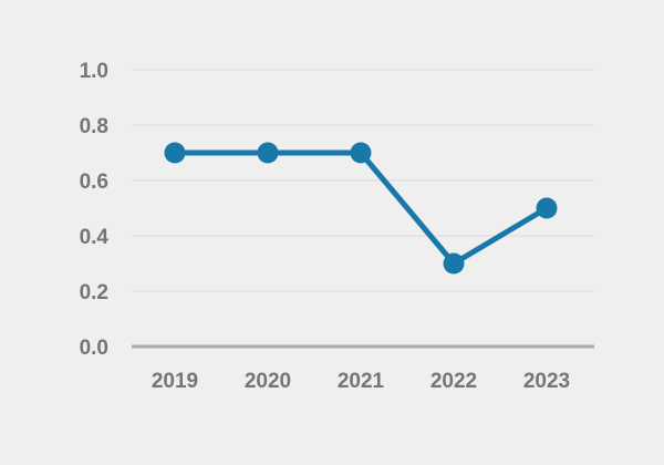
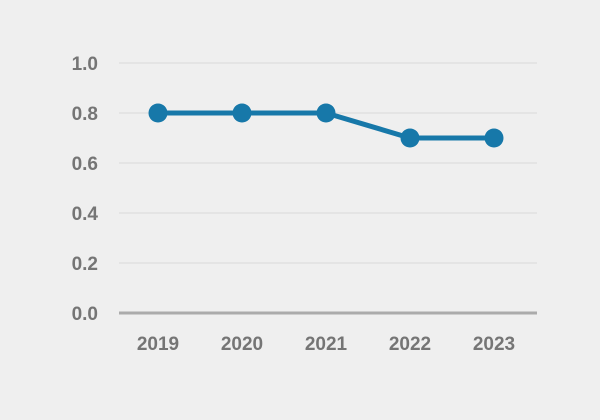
2019: 0.7 -> 0.8
2020: 0.7 -> 0.8
2021: 0.7 -> 0.8
2022: 0.3 -> 0.7
2023: 0.5 -> 0.7
